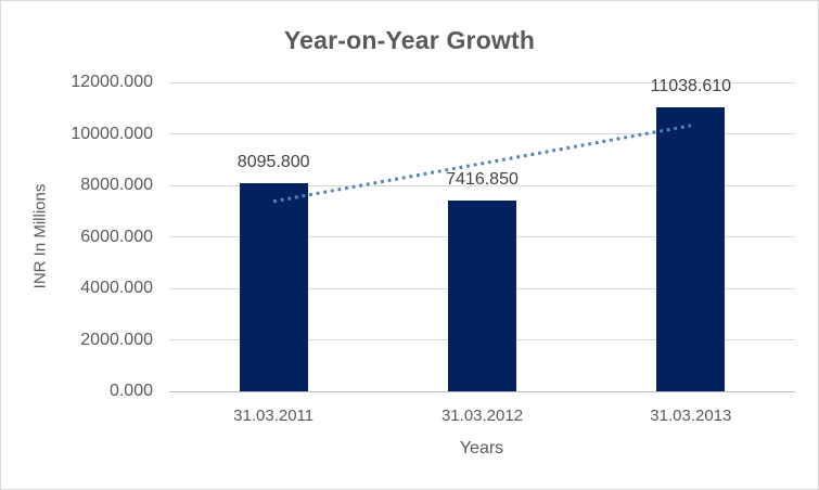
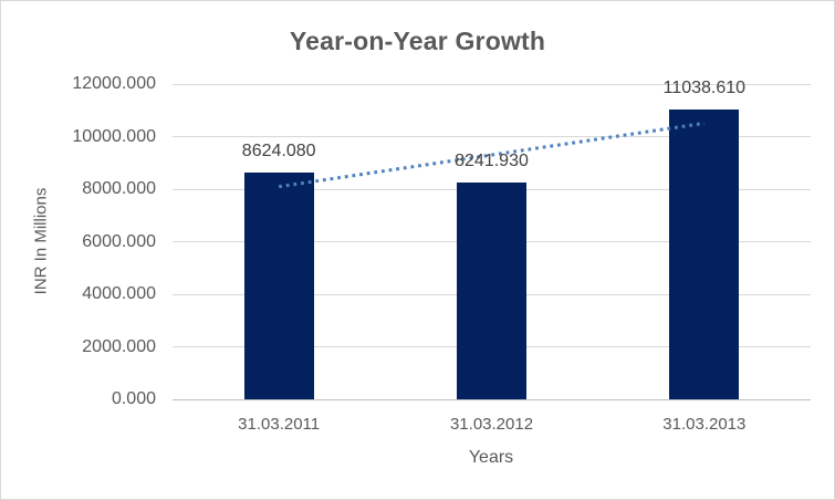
31.03.2011: 8095.800 -> 8624.080
31.03.2012: 7416.850 -> 8241.930
